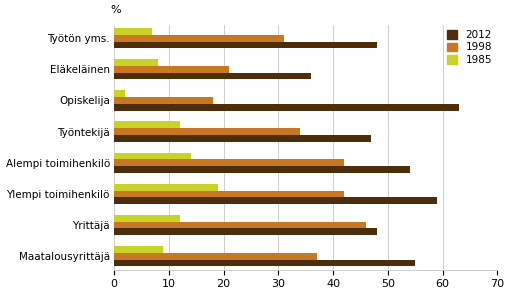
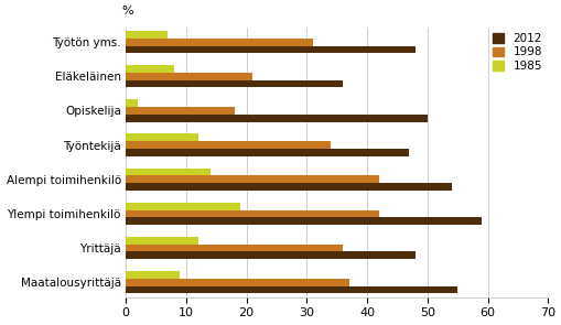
2012/Opiskelija: 63 -> 50
1998/Yrittäjä: 46 -> 36
